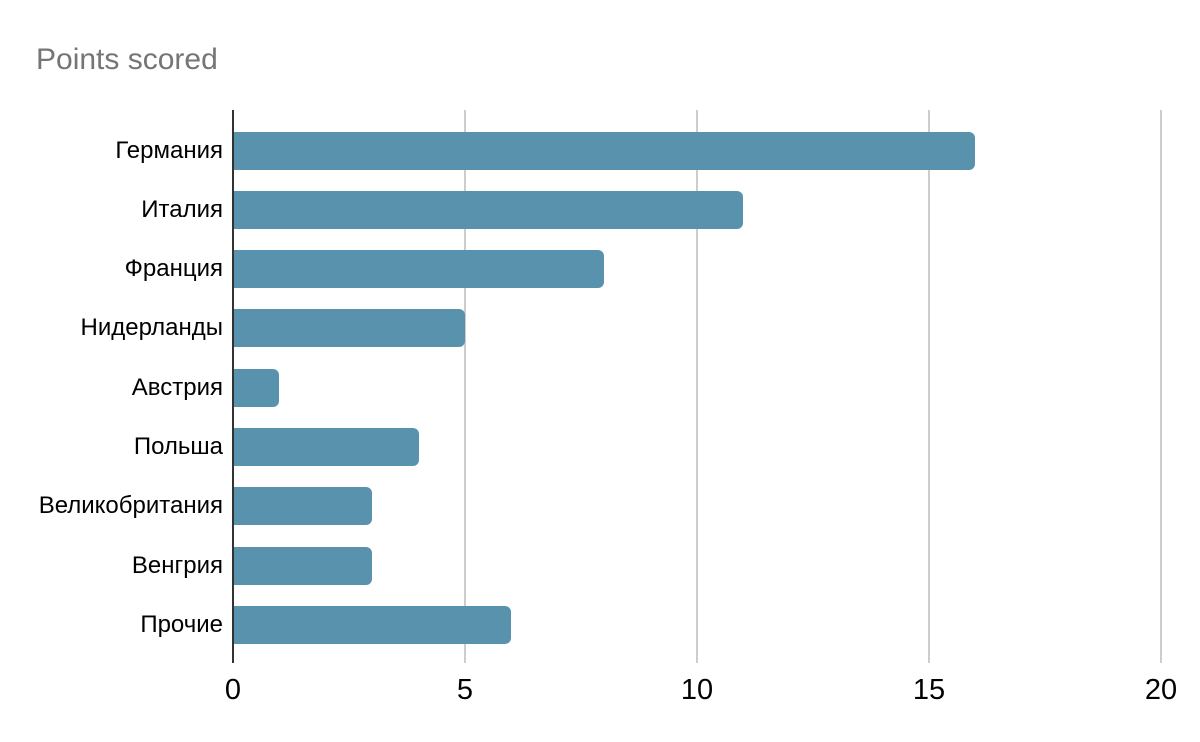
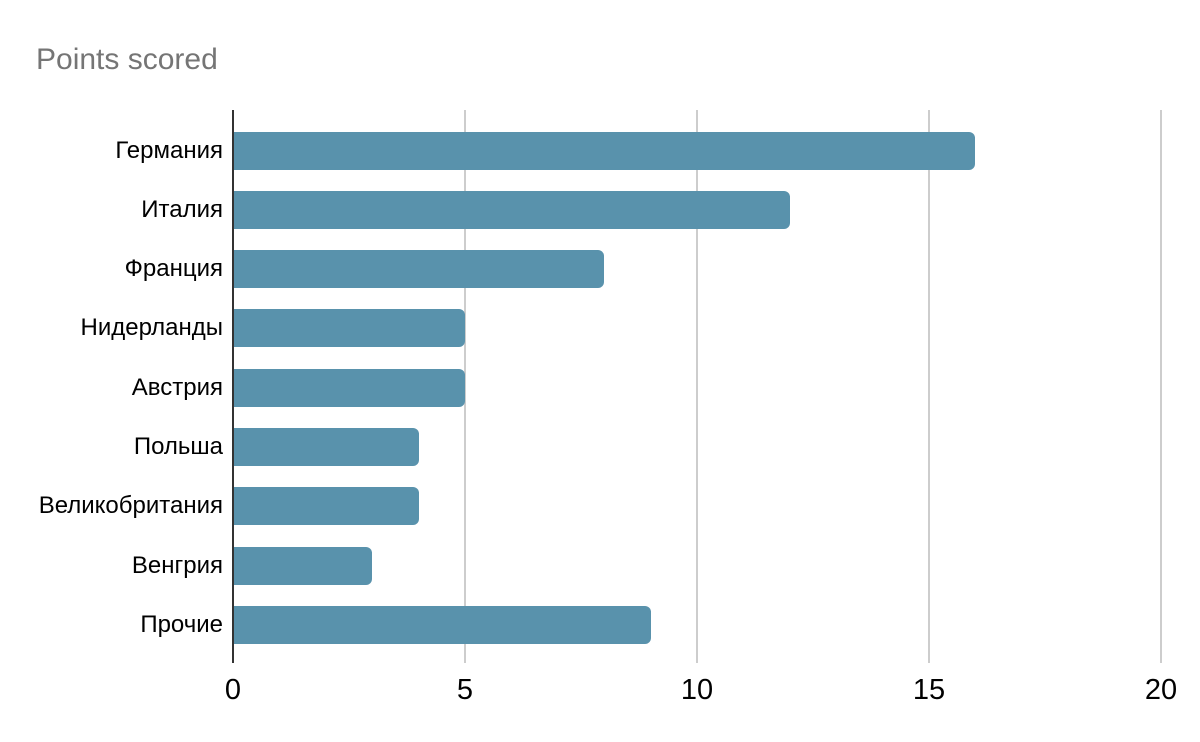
Италия: 11 -> 12
Австрия: 1 -> 5
Великобритания: 3 -> 4
Прочие: 6 -> 9
